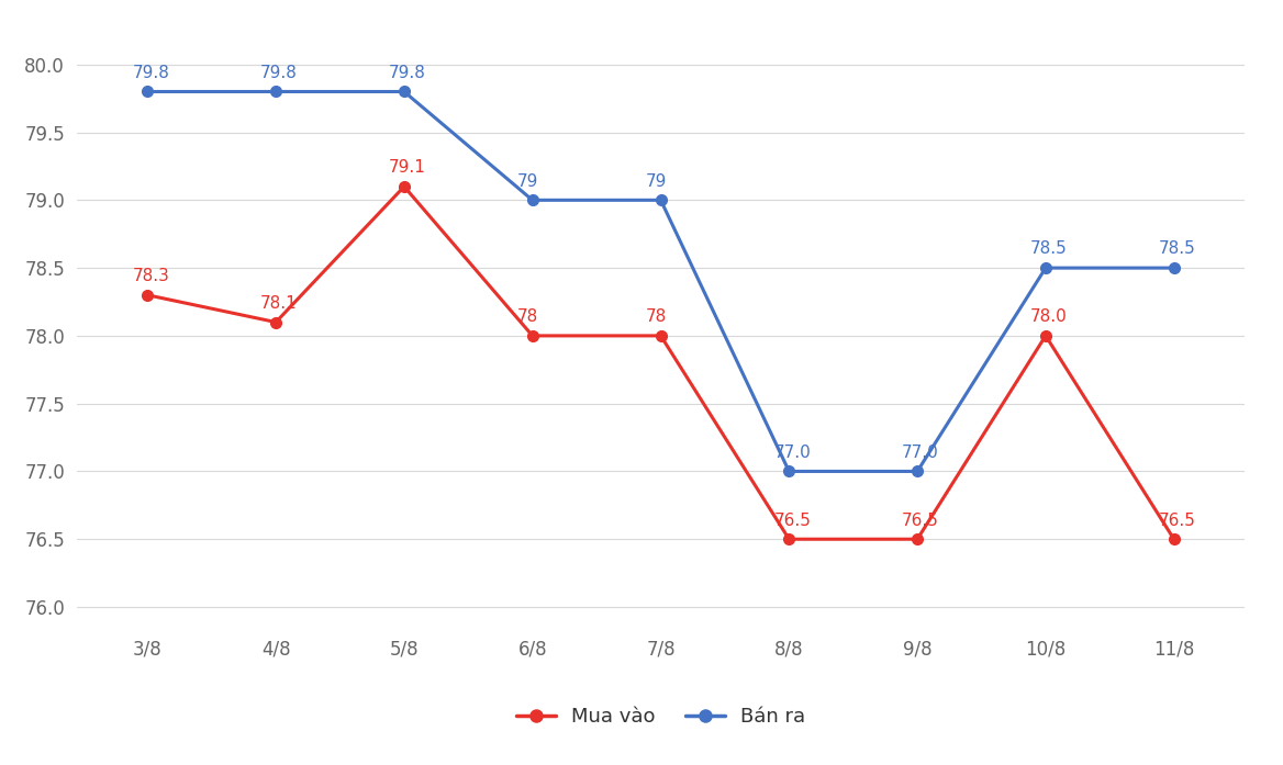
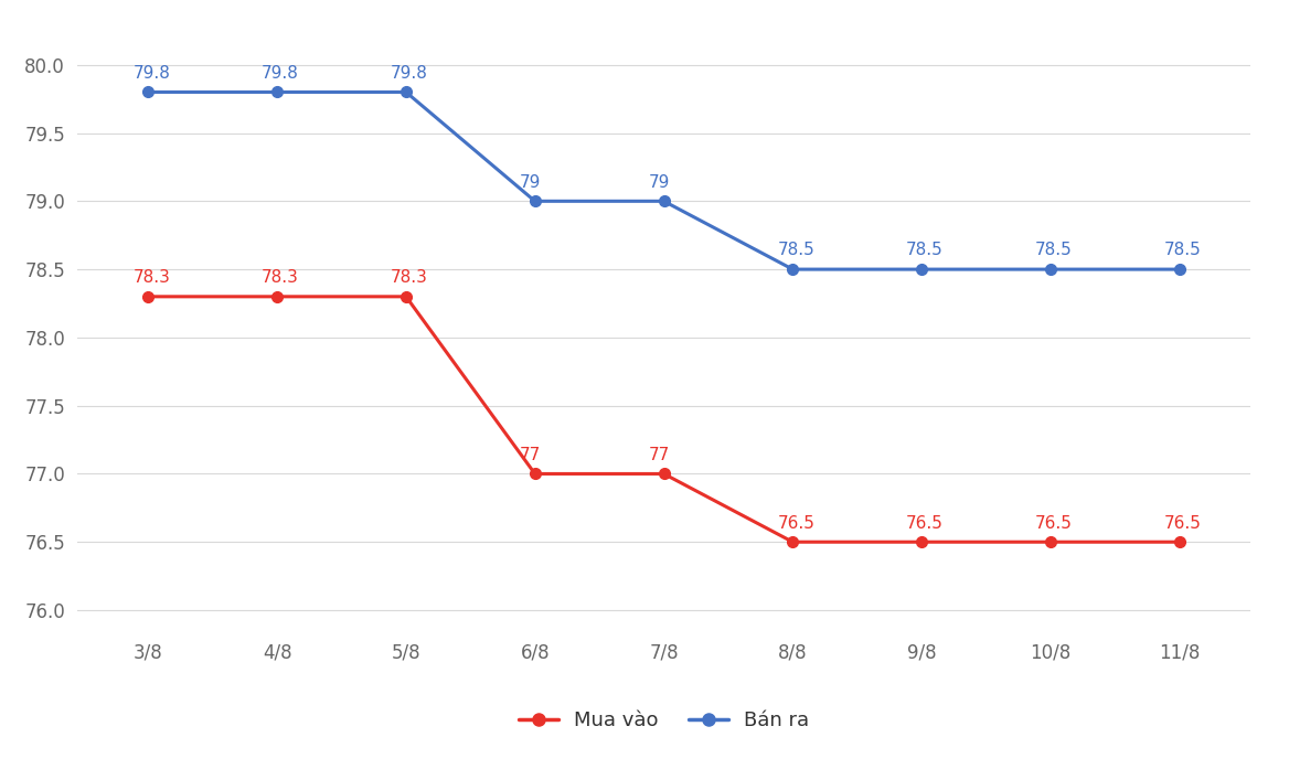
Mua vào/4/8: 78.1 -> 78.3
Mua vào/5/8: 79.1 -> 78.3
Mua vào/6/8: 78 -> 77
Mua vào/7/8: 78 -> 77
Bán ra/8/8: 77.0 -> 78.5
Bán ra/9/8: 77.0 -> 78.5
Mua vào/10/8: 78.0 -> 76.5
